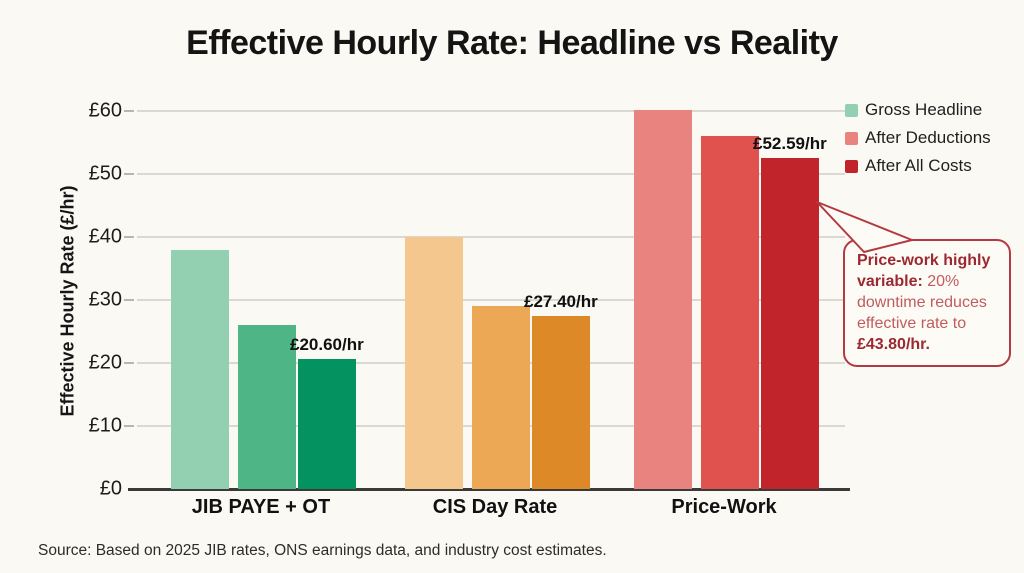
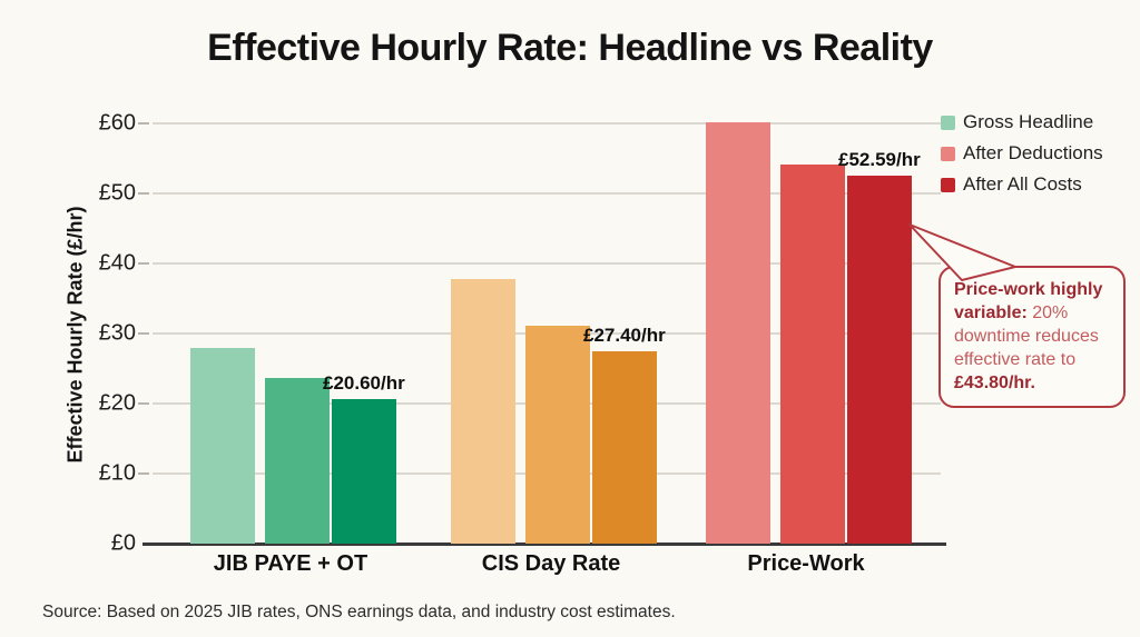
Gross Headline/JIB PAYE + OT: £38 -> £28
After Deductions/JIB PAYE + OT: £26 -> £24
Gross Headline/CIS Day Rate: £40 -> £38
After Deductions/CIS Day Rate: £29 -> £31
After Deductions/Price-Work: £56 -> £54
